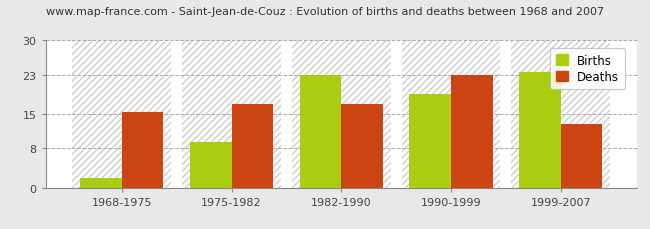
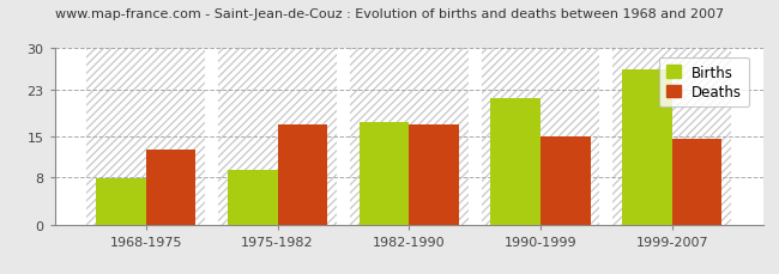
Births/1968-1975: 2.0 -> 7.8
Deaths/1968-1975: 15.5 -> 12.8
Births/1982-1990: 23.0 -> 17.5
Births/1990-1999: 19.0 -> 21.5
Deaths/1990-1999: 23.0 -> 15.0
Births/1999-2007: 23.5 -> 26.5
Deaths/1999-2007: 13.0 -> 14.5
